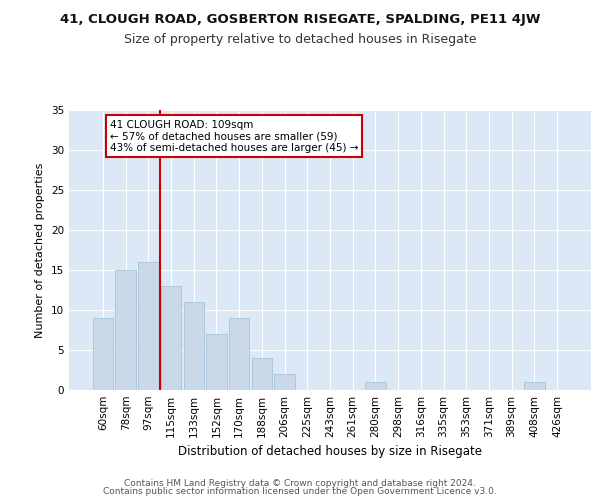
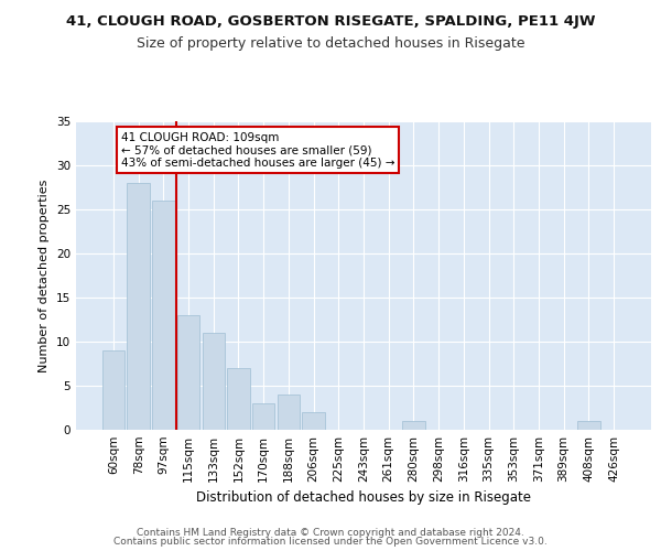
78sqm: 15 -> 28
97sqm: 16 -> 26
170sqm: 9 -> 3
